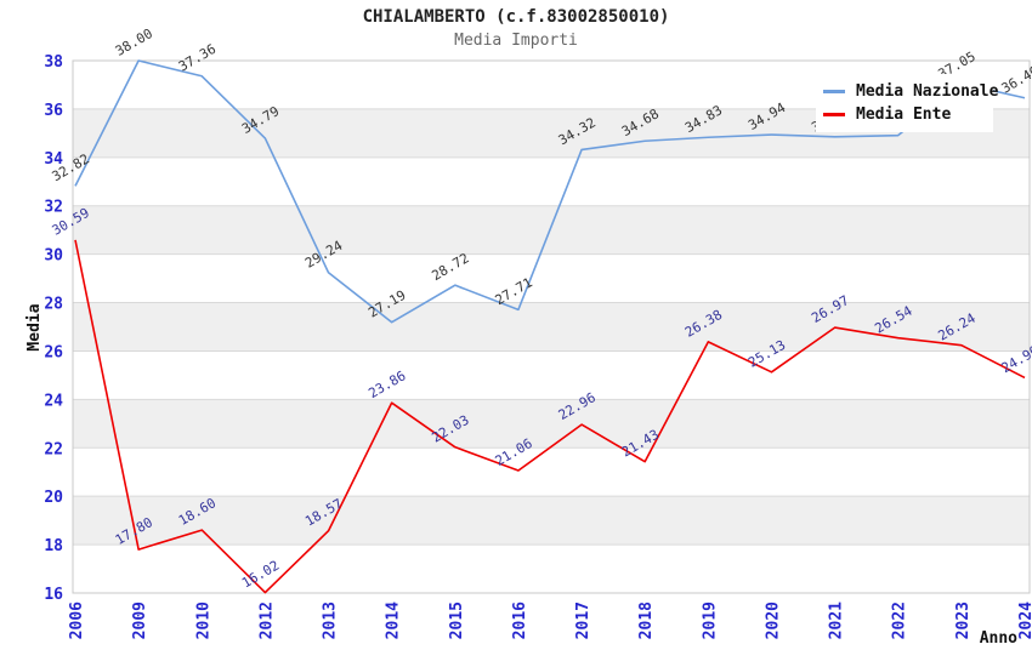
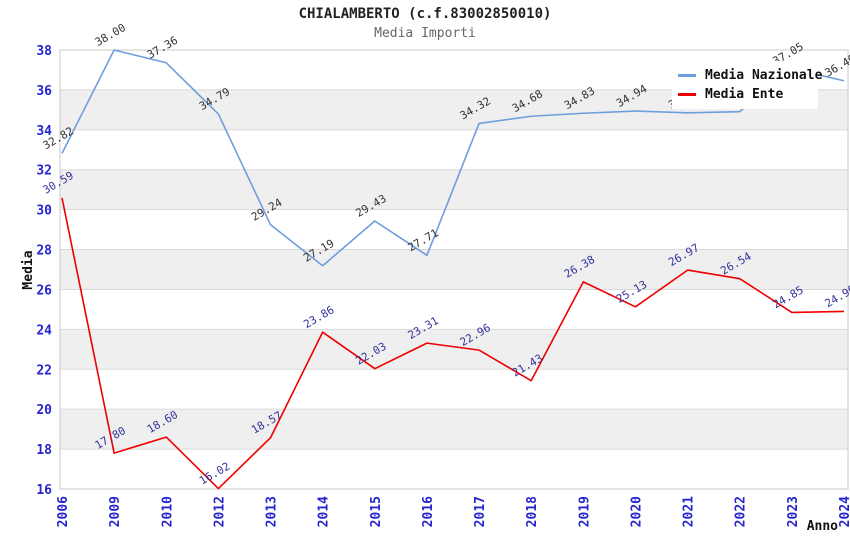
Media Nazionale/2015: 28.72 -> 29.43
Media Ente/2016: 21.06 -> 23.31
Media Ente/2023: 26.24 -> 24.85
